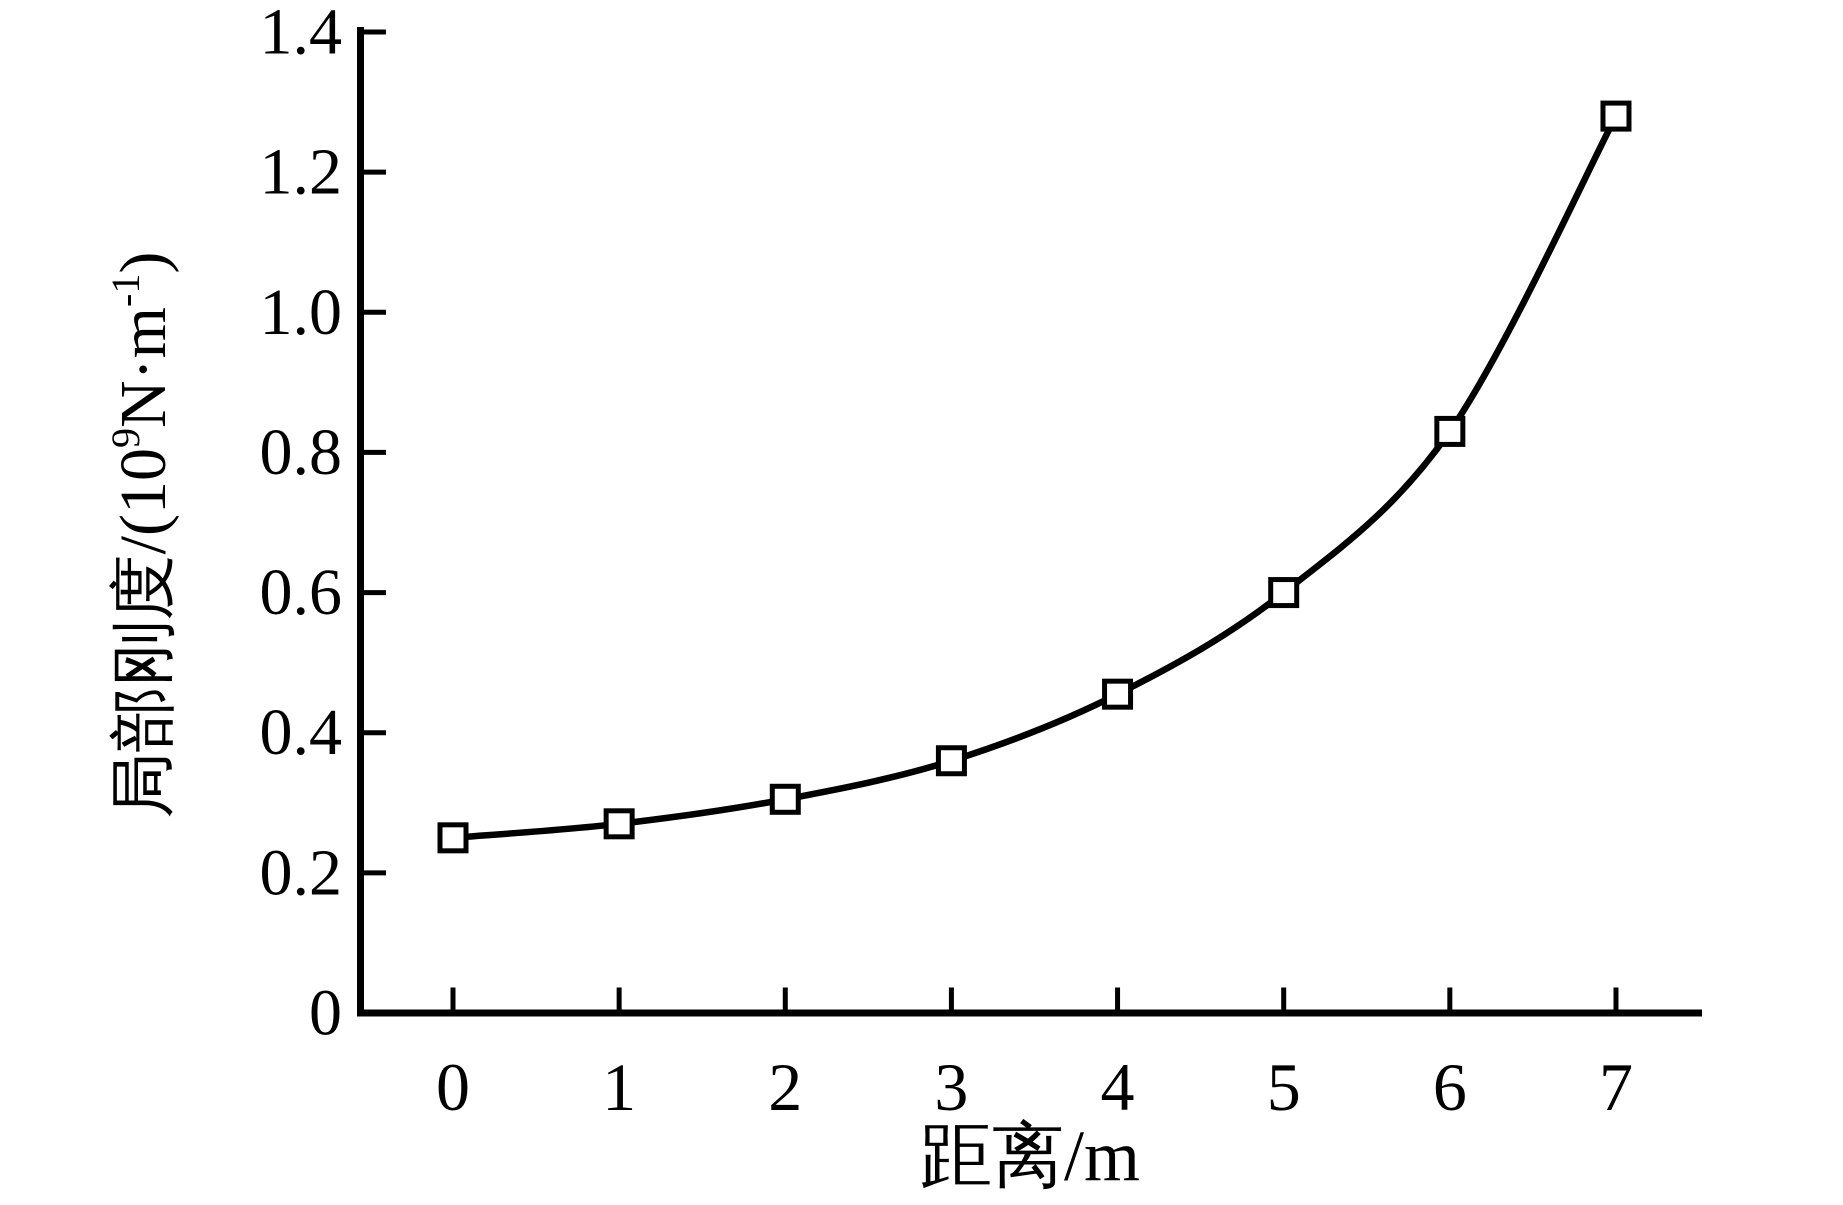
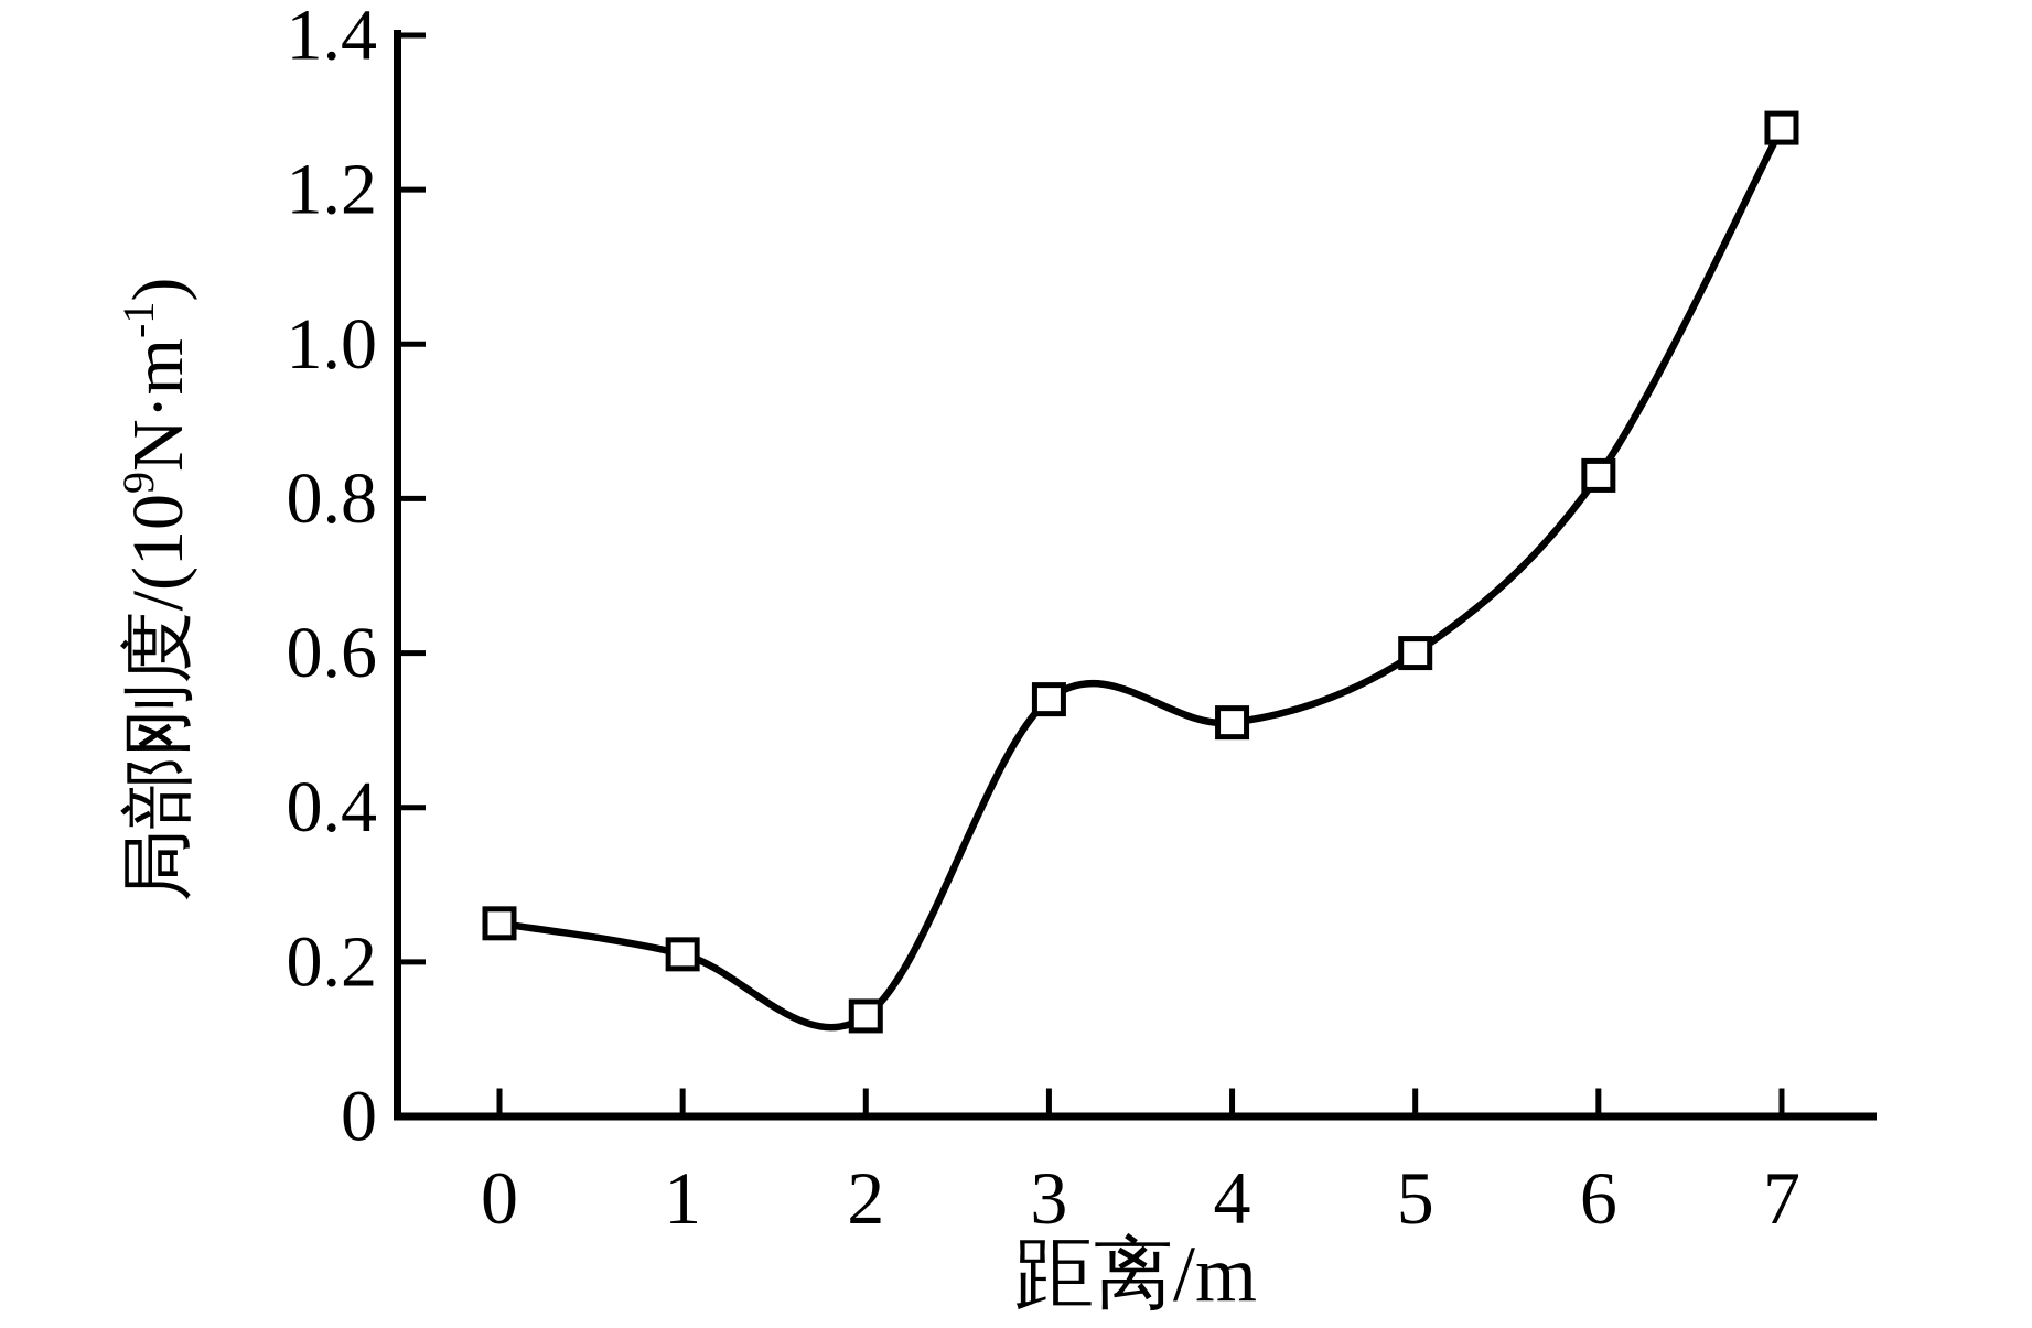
1: 0.27 -> 0.21
2: 0.30 -> 0.13
3: 0.36 -> 0.54
4: 0.46 -> 0.51
